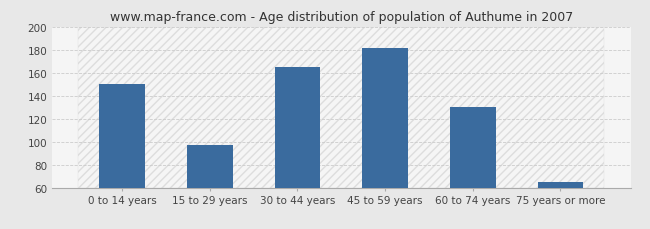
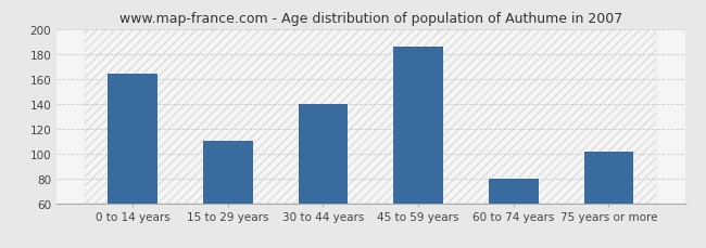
0 to 14 years: 150 -> 164
15 to 29 years: 97 -> 110
30 to 44 years: 165 -> 140
45 to 59 years: 181 -> 186
60 to 74 years: 130 -> 80
75 years or more: 65 -> 101
